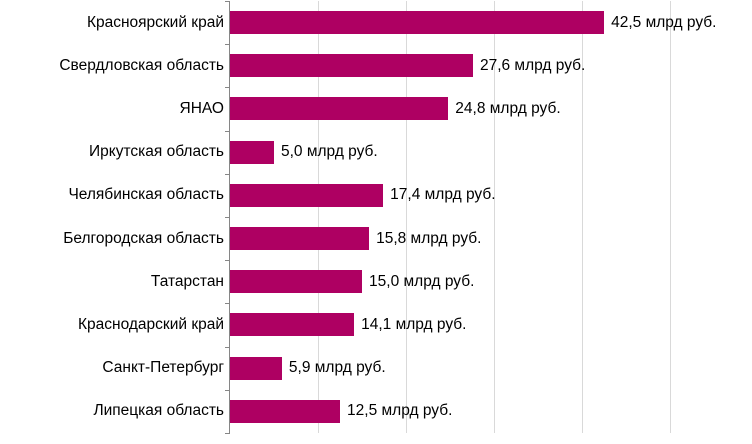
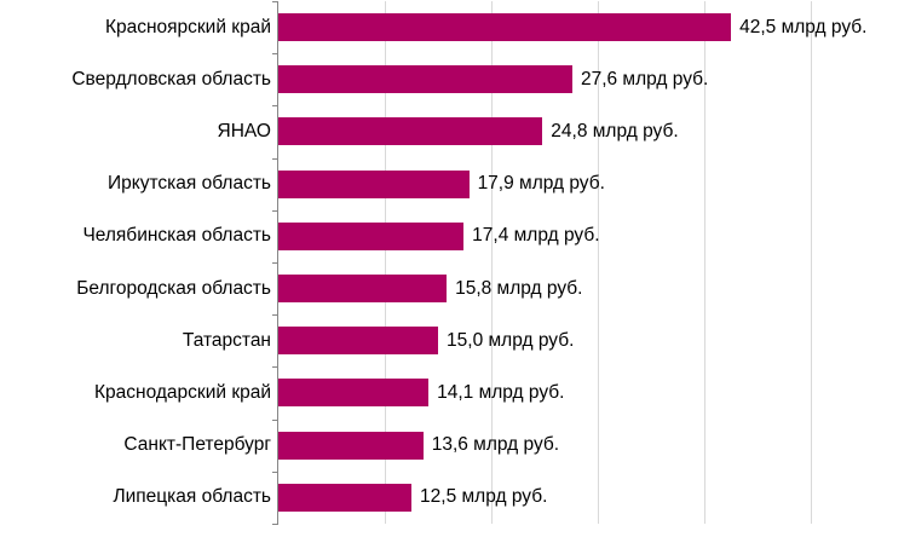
Иркутская область: 5,0 -> 17,9
Санкт-Петербург: 5,9 -> 13,6
